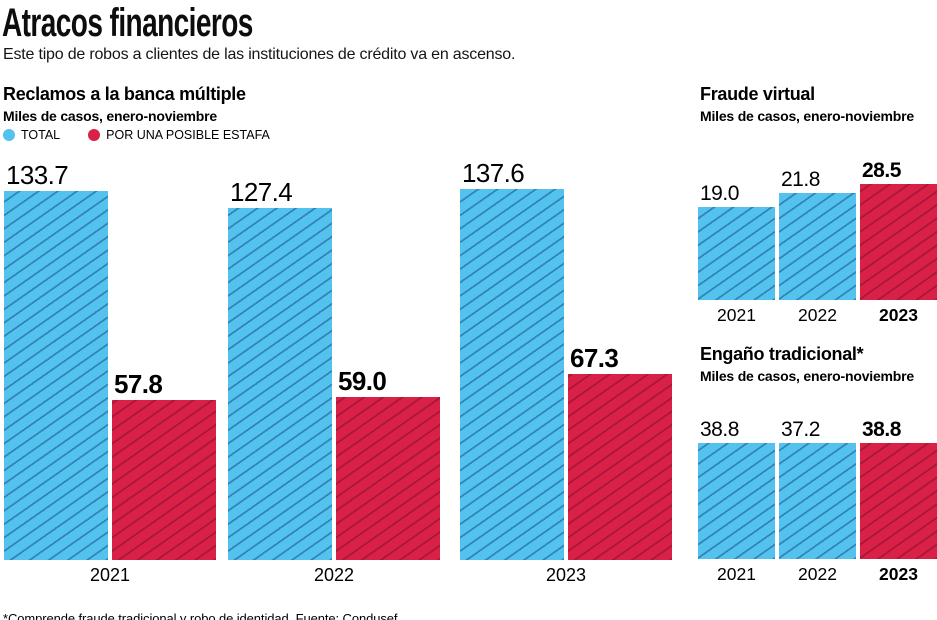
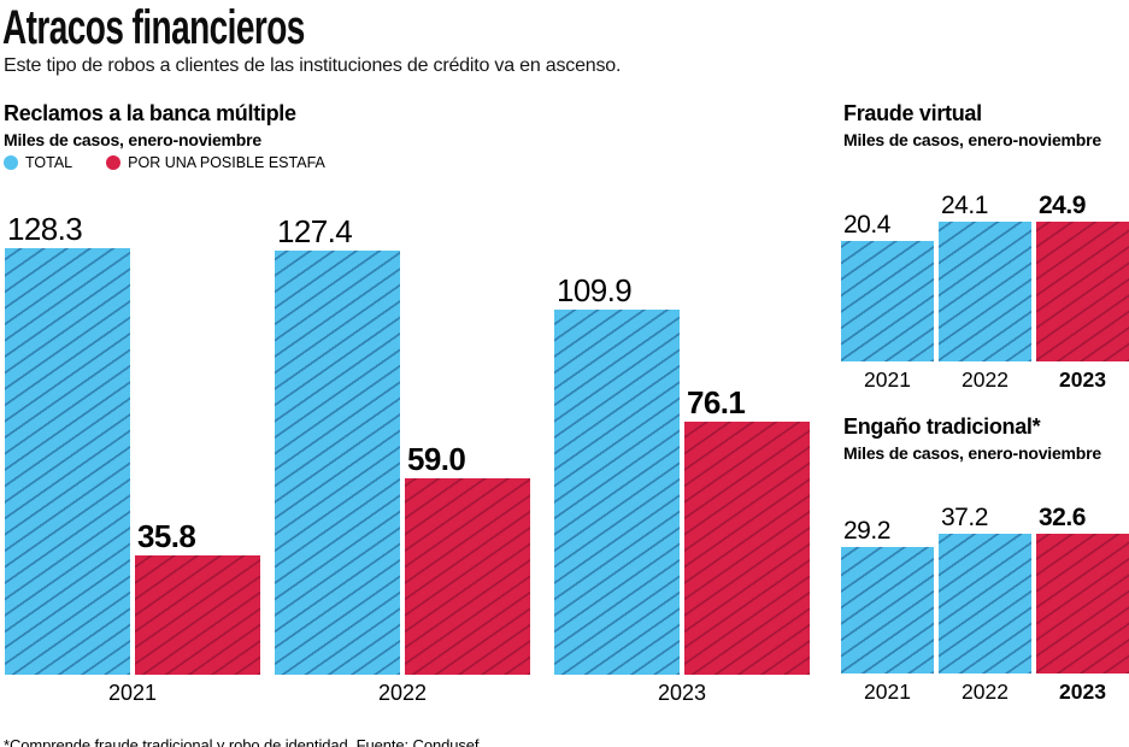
Reclamos a la banca múltiple/TOTAL/2021: 133.7 -> 128.3
Reclamos a la banca múltiple/POR UNA POSIBLE ESTAFA/2021: 57.8 -> 35.8
Reclamos a la banca múltiple/TOTAL/2023: 137.6 -> 109.9
Reclamos a la banca múltiple/POR UNA POSIBLE ESTAFA/2023: 67.3 -> 76.1
Fraude virtual/2021: 19.0 -> 20.4
Fraude virtual/2022: 21.8 -> 24.1
Fraude virtual/2023: 28.5 -> 24.9
Engaño tradicional*/2021: 38.8 -> 29.2
Engaño tradicional*/2023: 38.8 -> 32.6
